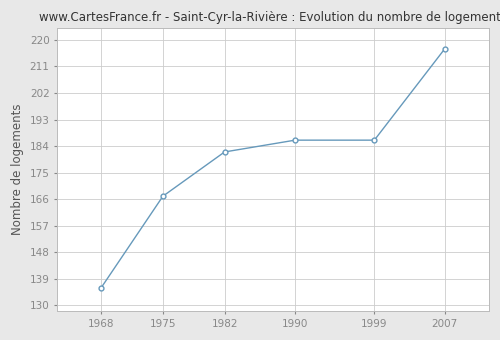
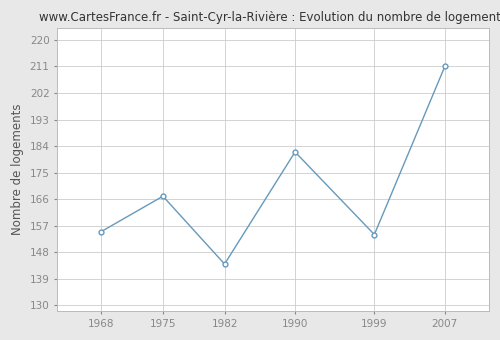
1968: 136 -> 155
1982: 182 -> 144
1990: 186 -> 182
1999: 186 -> 154
2007: 217 -> 211
